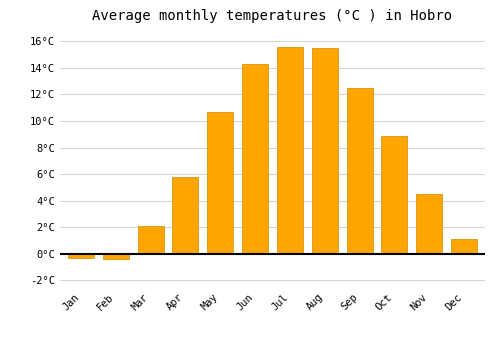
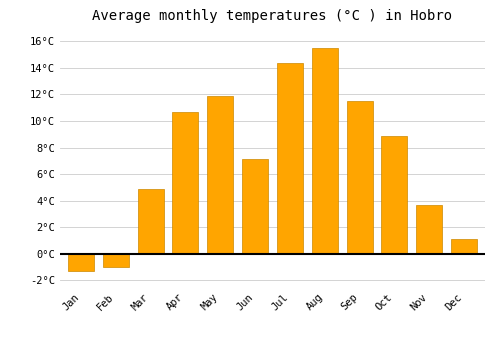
Jan: -0.3°C -> -1.3°C
Feb: -0.4°C -> -1.0°C
Mar: 2.1°C -> 4.9°C
Apr: 5.8°C -> 10.7°C
May: 10.7°C -> 11.9°C
Jun: 14.3°C -> 7.1°C
Jul: 15.6°C -> 14.4°C
Sep: 12.5°C -> 11.5°C
Nov: 4.5°C -> 3.7°C
